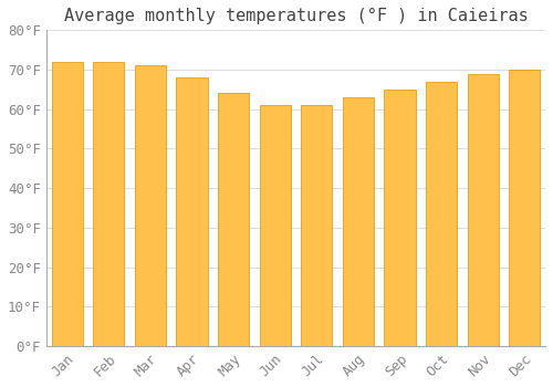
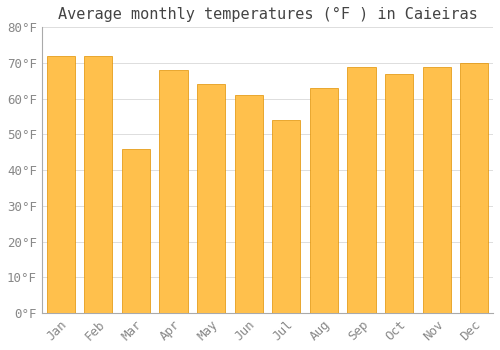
Mar: 71°F -> 46°F
Jul: 61°F -> 54°F
Sep: 65°F -> 69°F
